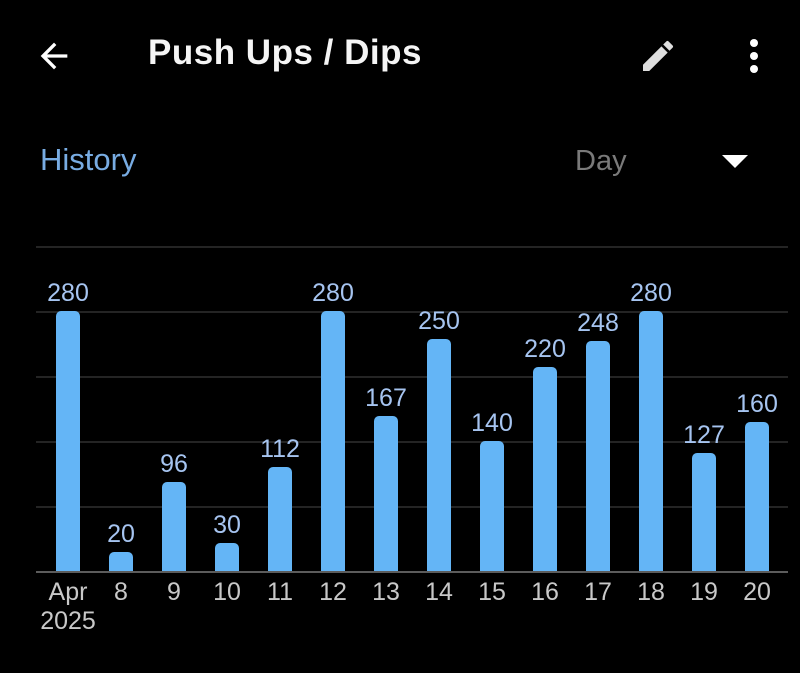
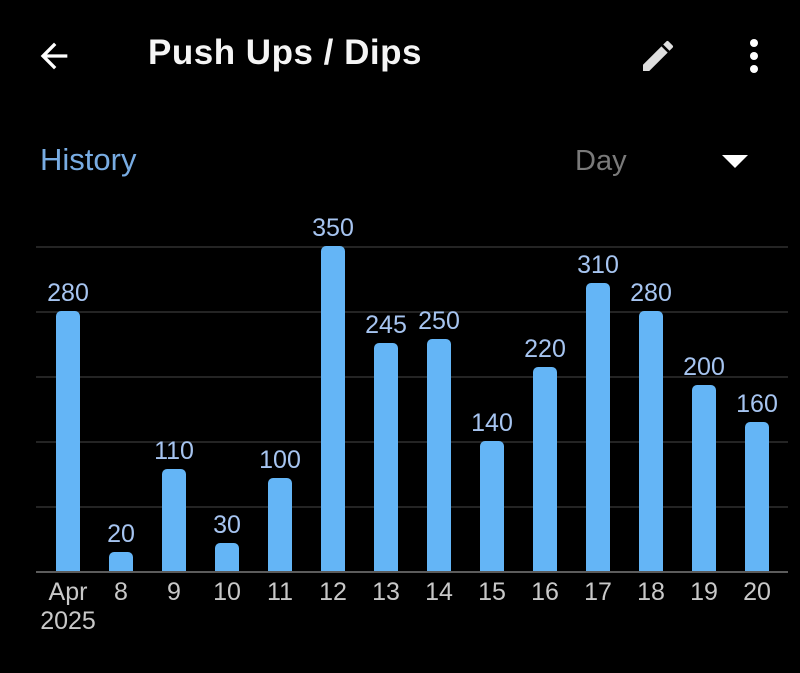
9: 96 -> 110
11: 112 -> 100
12: 280 -> 350
13: 167 -> 245
17: 248 -> 310
19: 127 -> 200
